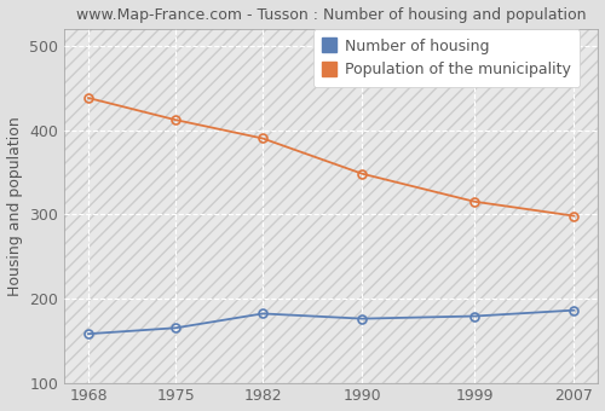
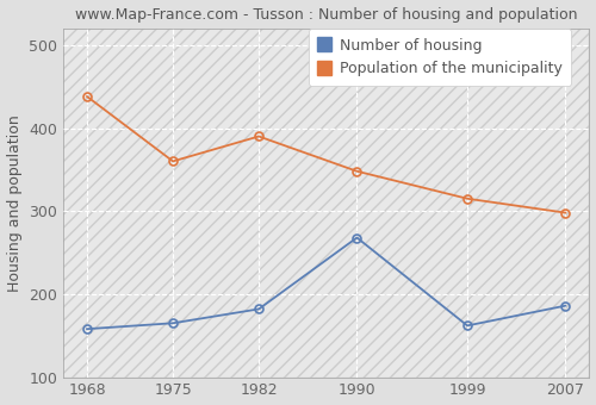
Population of the municipality/1975: 412 -> 360
Number of housing/1990: 176 -> 268
Number of housing/1999: 179 -> 162
